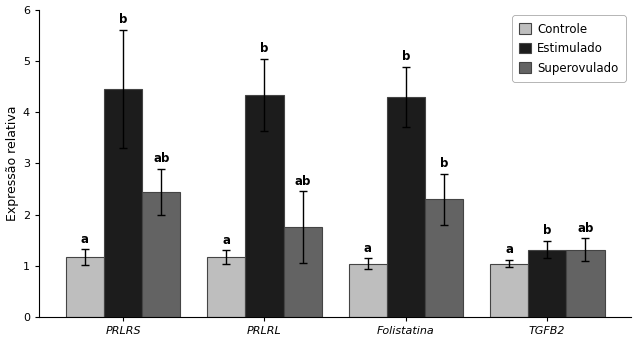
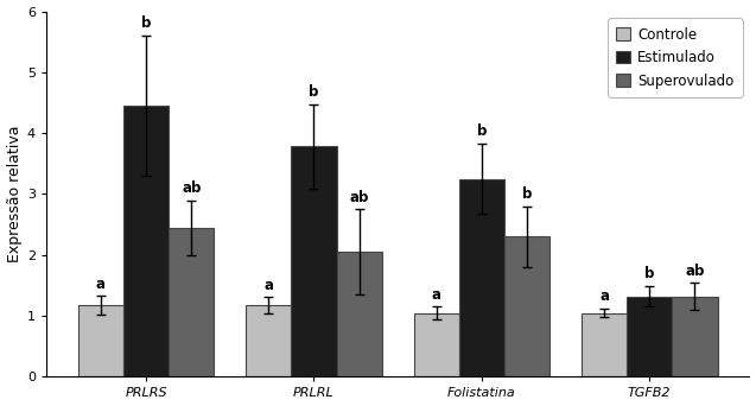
Estimulado/PRLRL: 4.34 -> 3.78
Superovulado/PRLRL: 1.76 -> 2.05
Estimulado/Folistatina: 4.30 -> 3.25
